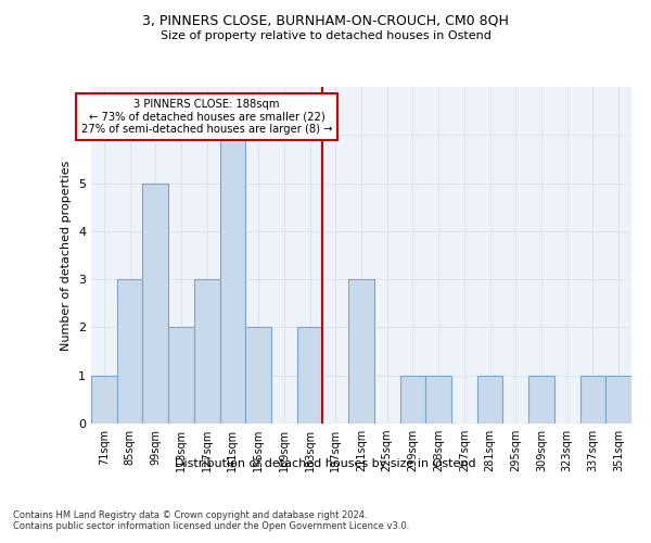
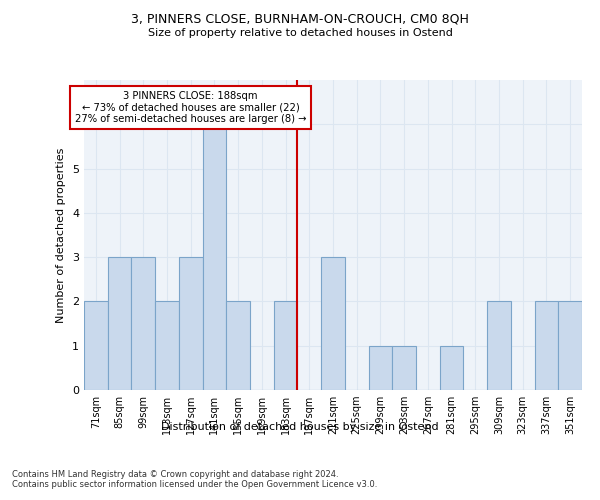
71sqm: 1 -> 2
99sqm: 5 -> 3
309sqm: 1 -> 2
337sqm: 1 -> 2
351sqm: 1 -> 2
